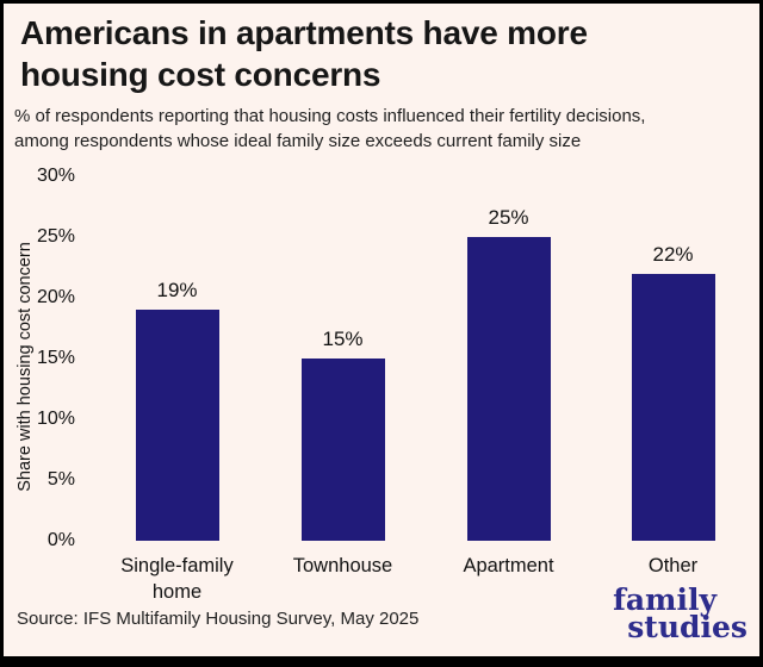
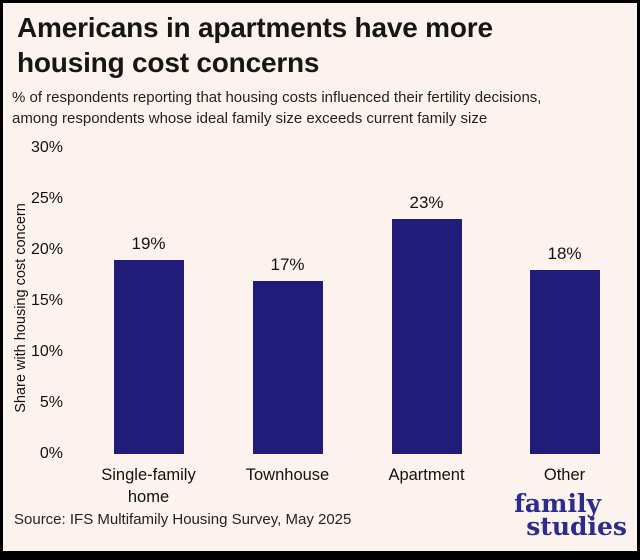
Townhouse: 15% -> 17%
Apartment: 25% -> 23%
Other: 22% -> 18%
